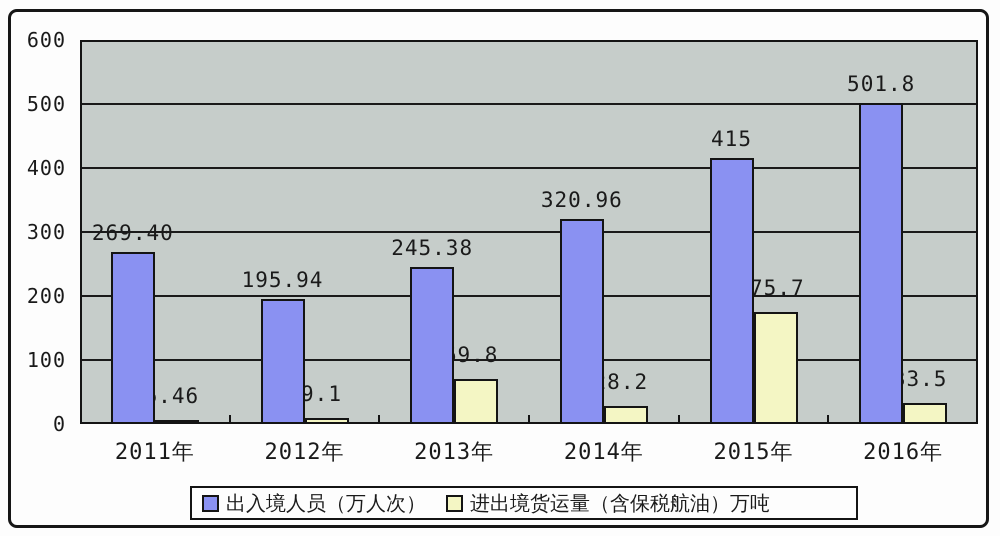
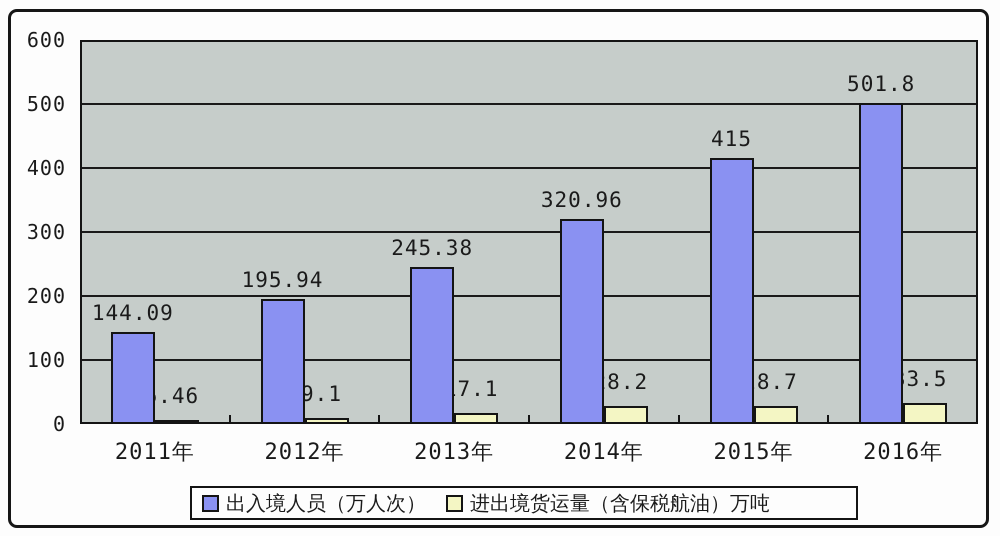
出入境人员（万人次）/2011年: 269.40 -> 144.09
进出境货运量（含保税航油）万吨/2013年: 69.8 -> 17.1
进出境货运量（含保税航油）万吨/2015年: 175.7 -> 28.7
